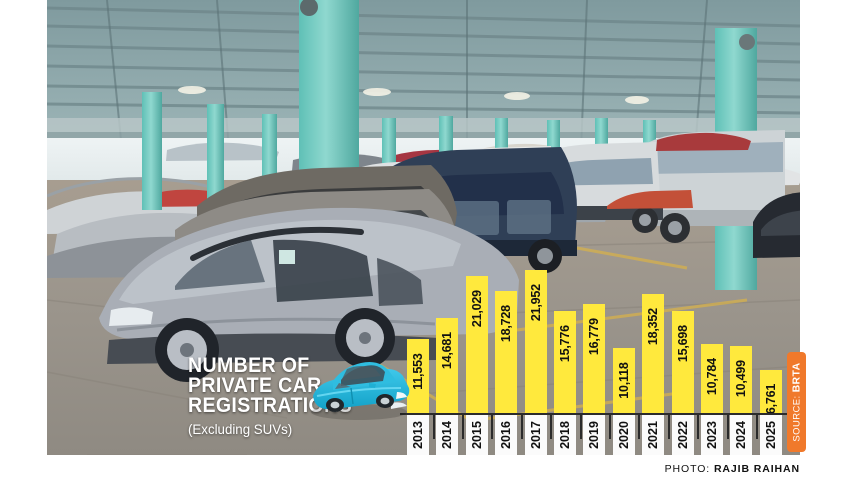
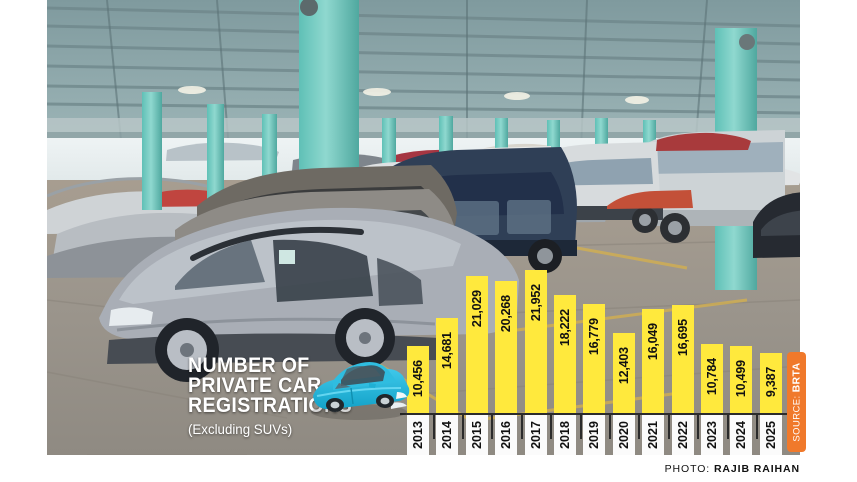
2013: 11,553 -> 10,456
2016: 18,728 -> 20,268
2018: 15,776 -> 18,222
2020: 10,118 -> 12,403
2021: 18,352 -> 16,049
2022: 15,698 -> 16,695
2025: 6,761 -> 9,387
